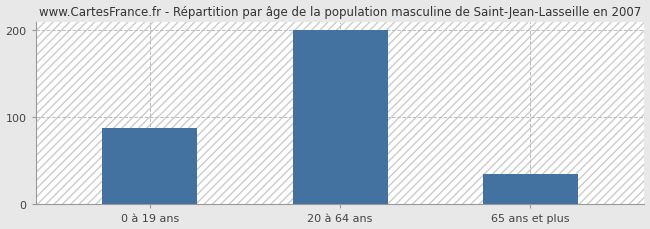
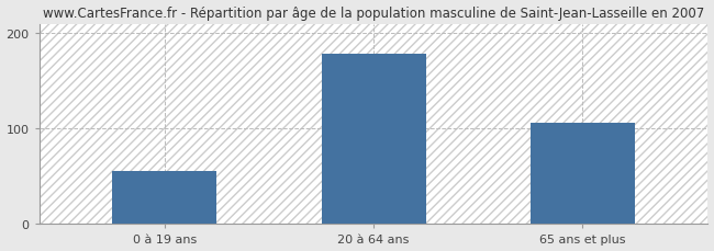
0 à 19 ans: 88 -> 56
20 à 64 ans: 200 -> 178
65 ans et plus: 35 -> 106
